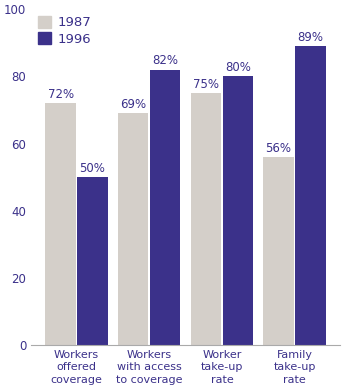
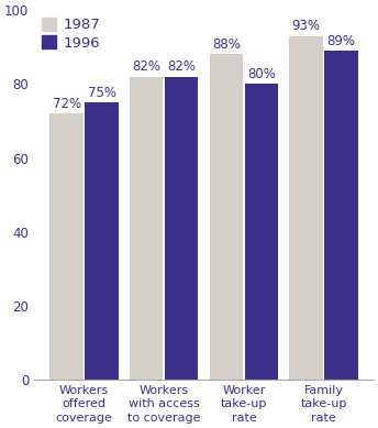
1996/Workers offered coverage: 50% -> 75%
1987/Workers with access to coverage: 69% -> 82%
1987/Worker take-up rate: 75% -> 88%
1987/Family take-up rate: 56% -> 93%
